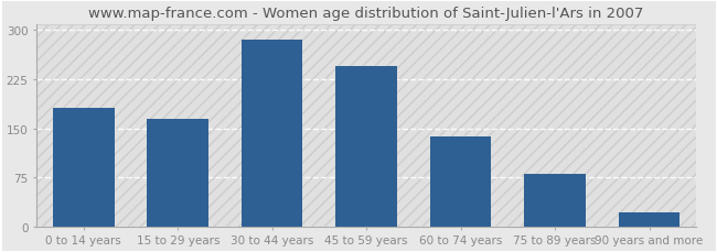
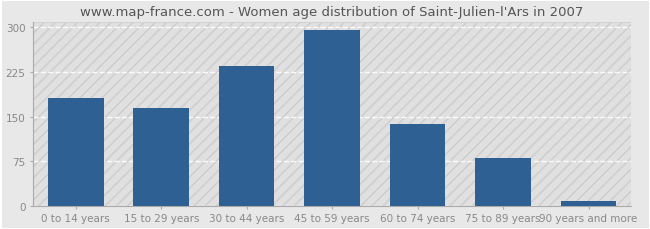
30 to 44 years: 286 -> 235
45 to 59 years: 246 -> 295
90 years and more: 22 -> 8
